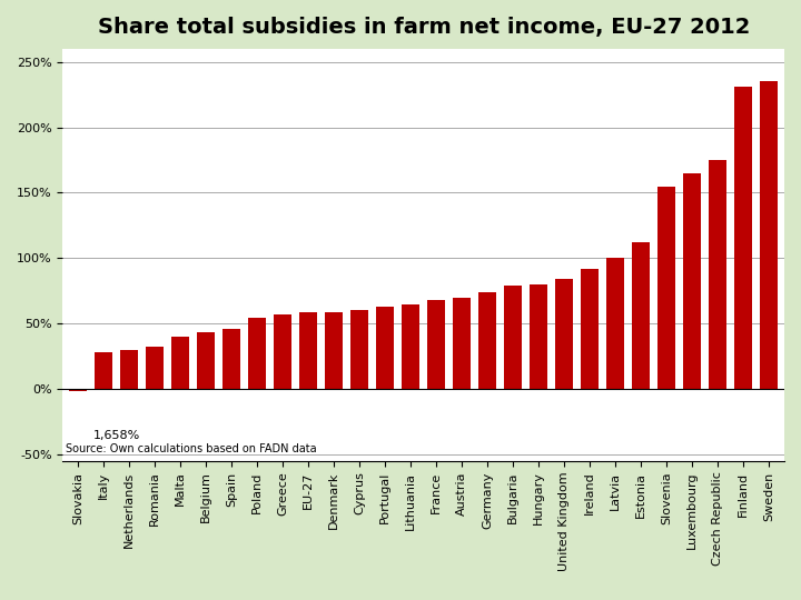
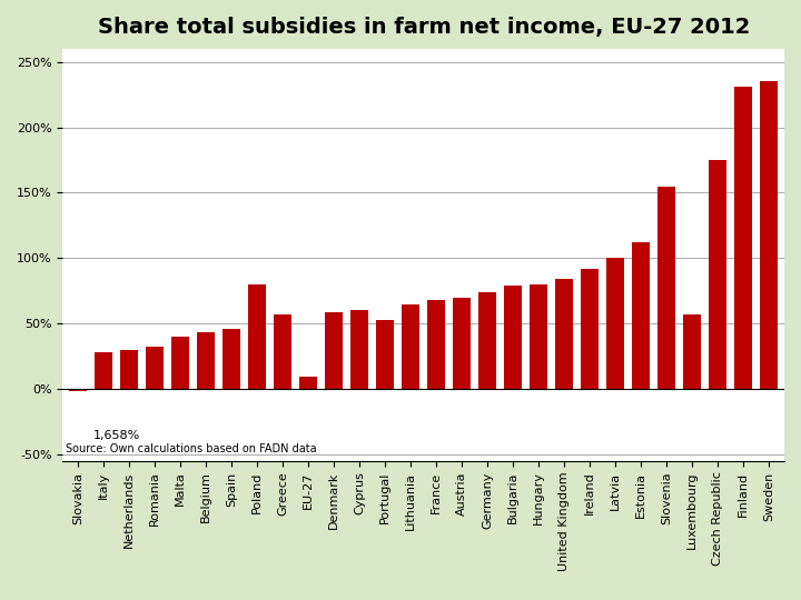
Poland: 54% -> 80%
EU-27: 59% -> 9%
Portugal: 63% -> 53%
Luxembourg: 165% -> 57%
